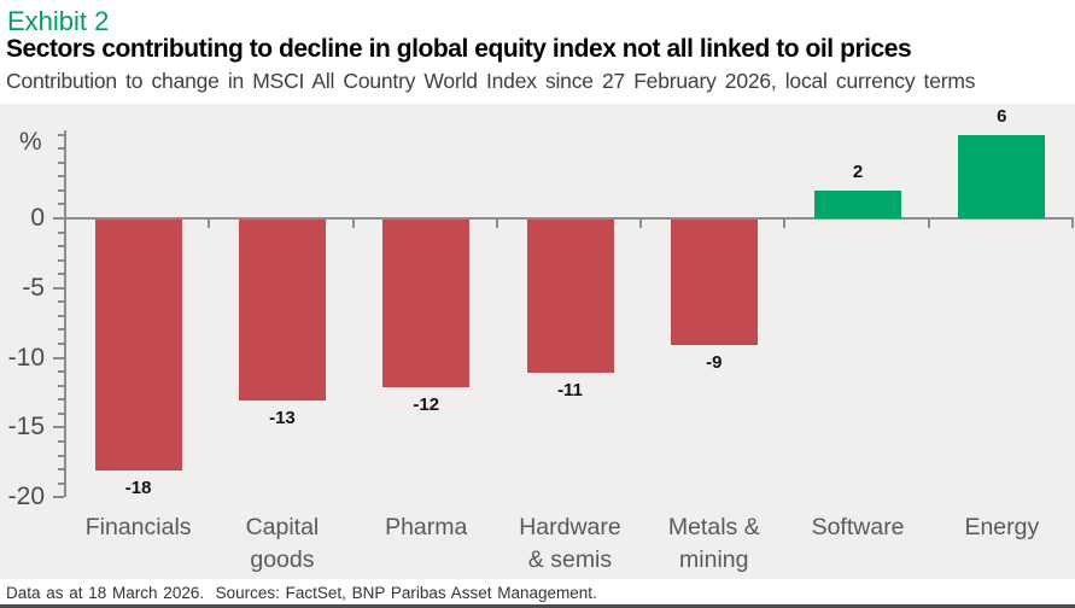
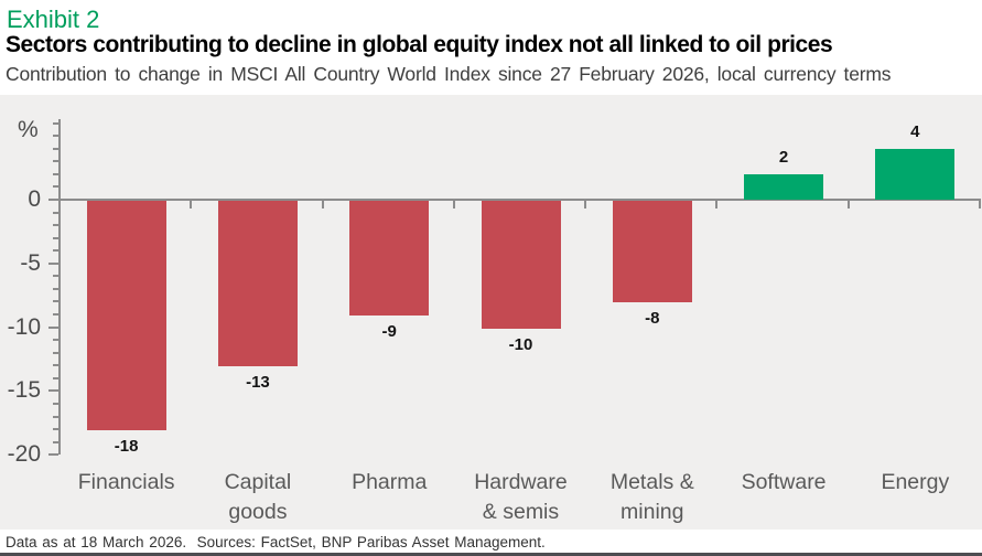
Pharma: -12 -> -9
Hardware & semis: -11 -> -10
Metals & mining: -9 -> -8
Energy: 6 -> 4
